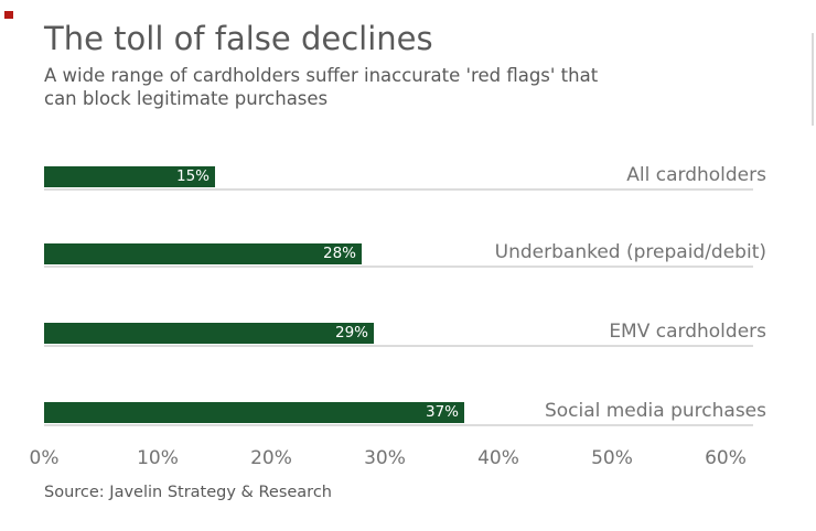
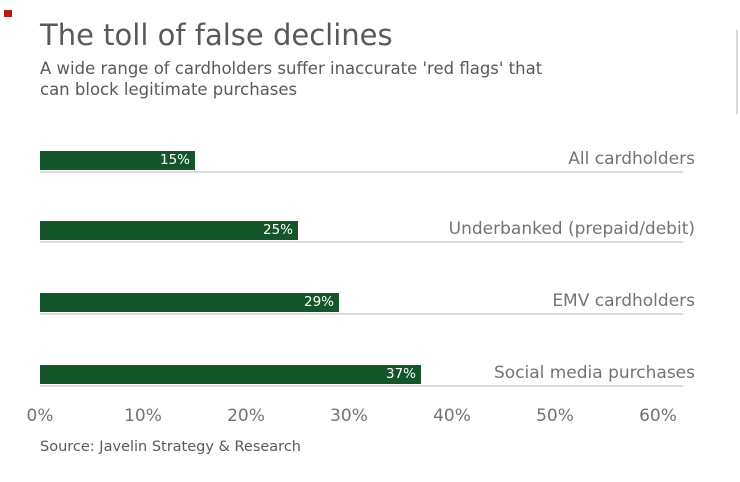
Underbanked (prepaid/debit): 28% -> 25%
